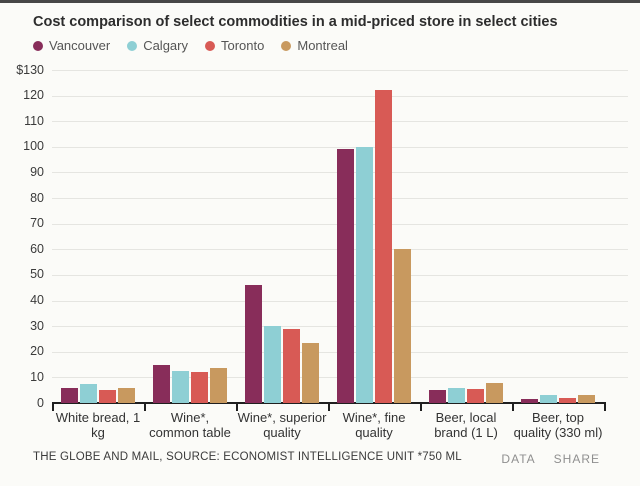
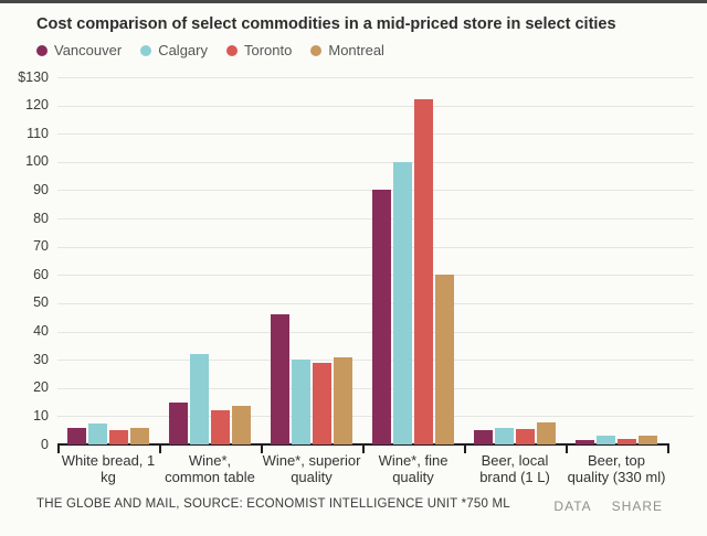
Calgary/Wine*, common table: $12 -> $32
Montreal/Wine*, superior quality: $24 -> $31
Vancouver/Wine*, fine quality: $99 -> $90
